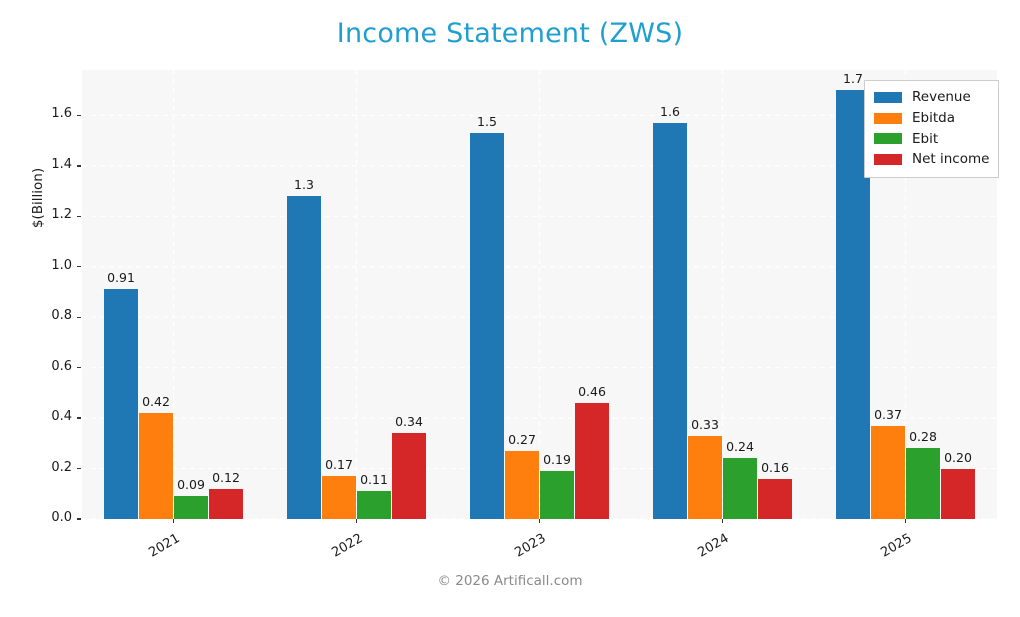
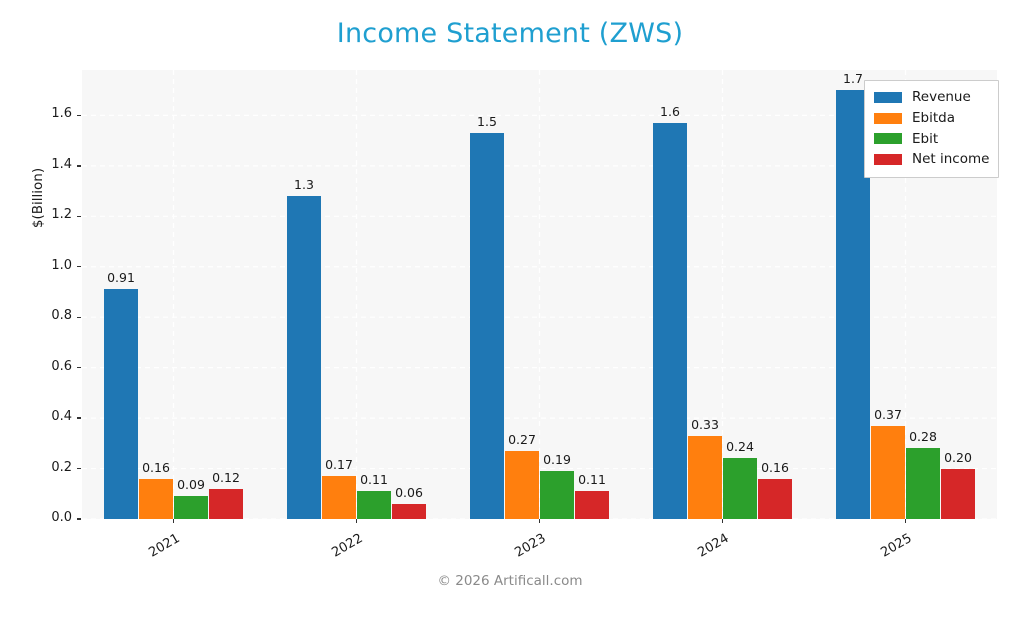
Ebitda/2021: 0.42 -> 0.16
Net income/2022: 0.34 -> 0.06
Net income/2023: 0.46 -> 0.11
